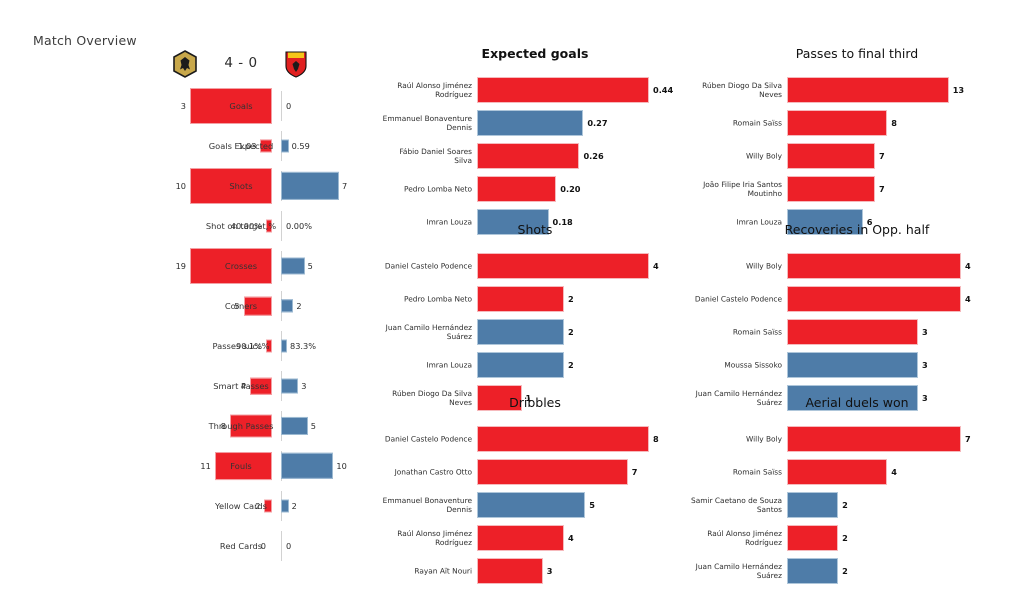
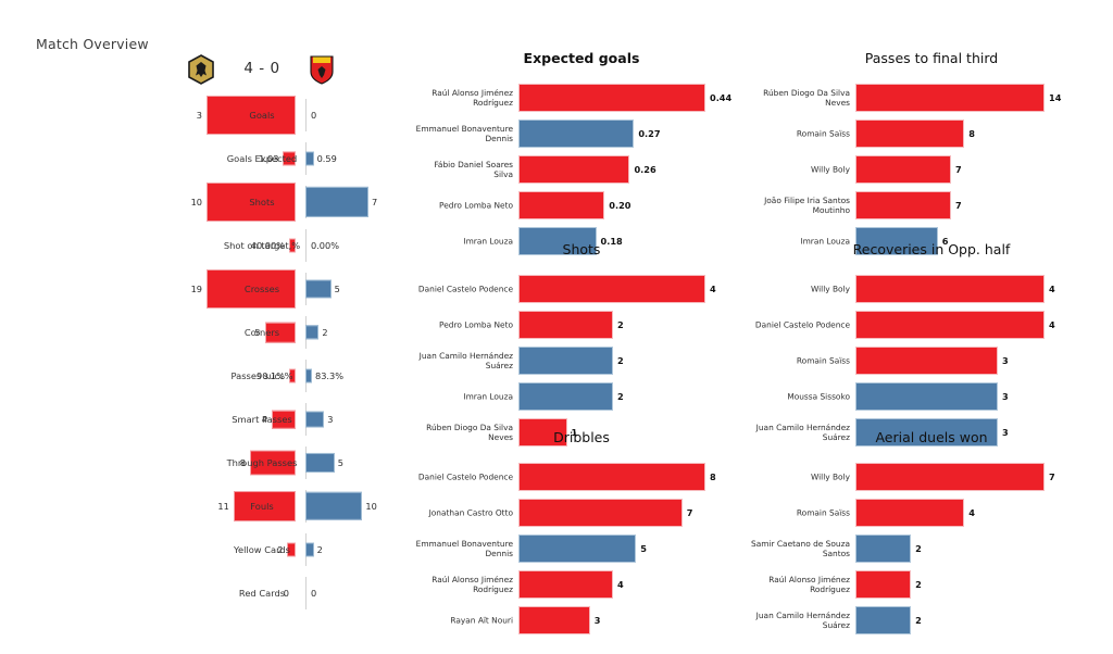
Passes to final third/Rúben Diogo Da Silva Neves: 13 -> 14
